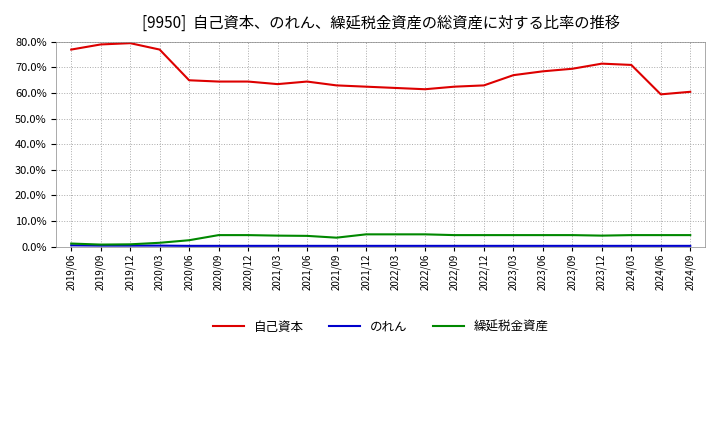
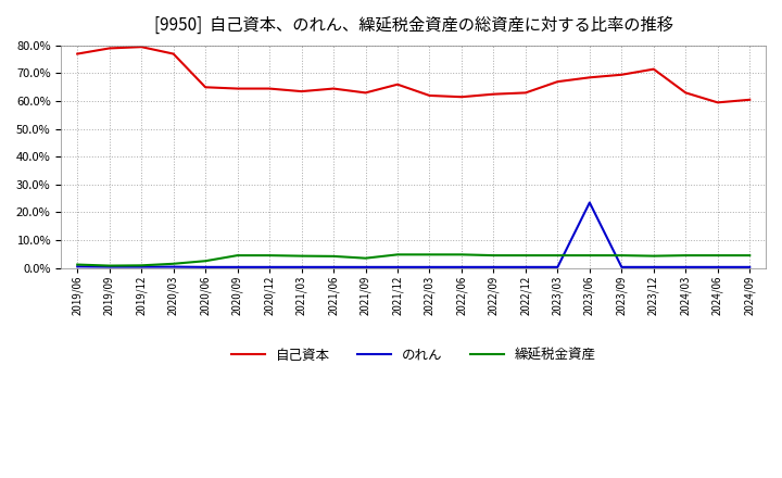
自己資本/2021/12: 62.5% -> 66.0%
のれん/2023/06: 0.3% -> 23.5%
自己資本/2024/03: 71.0% -> 63.0%
